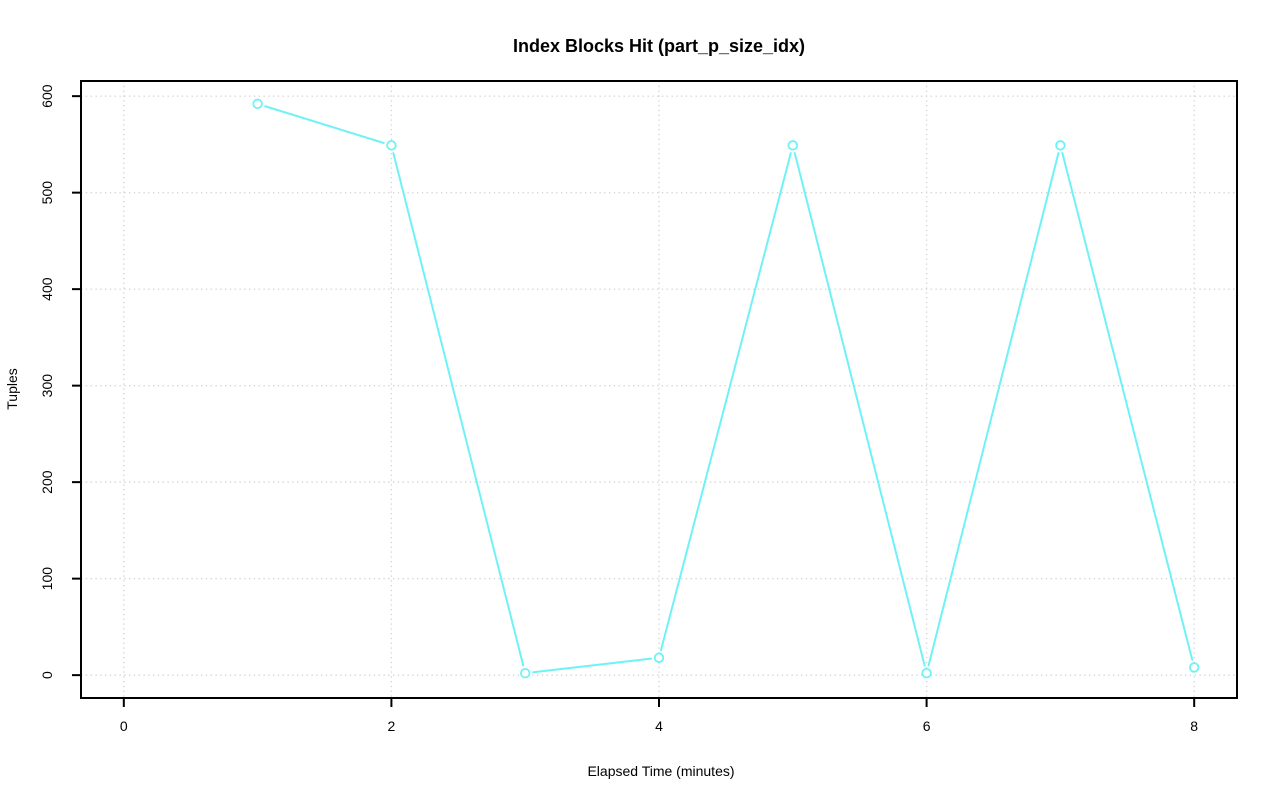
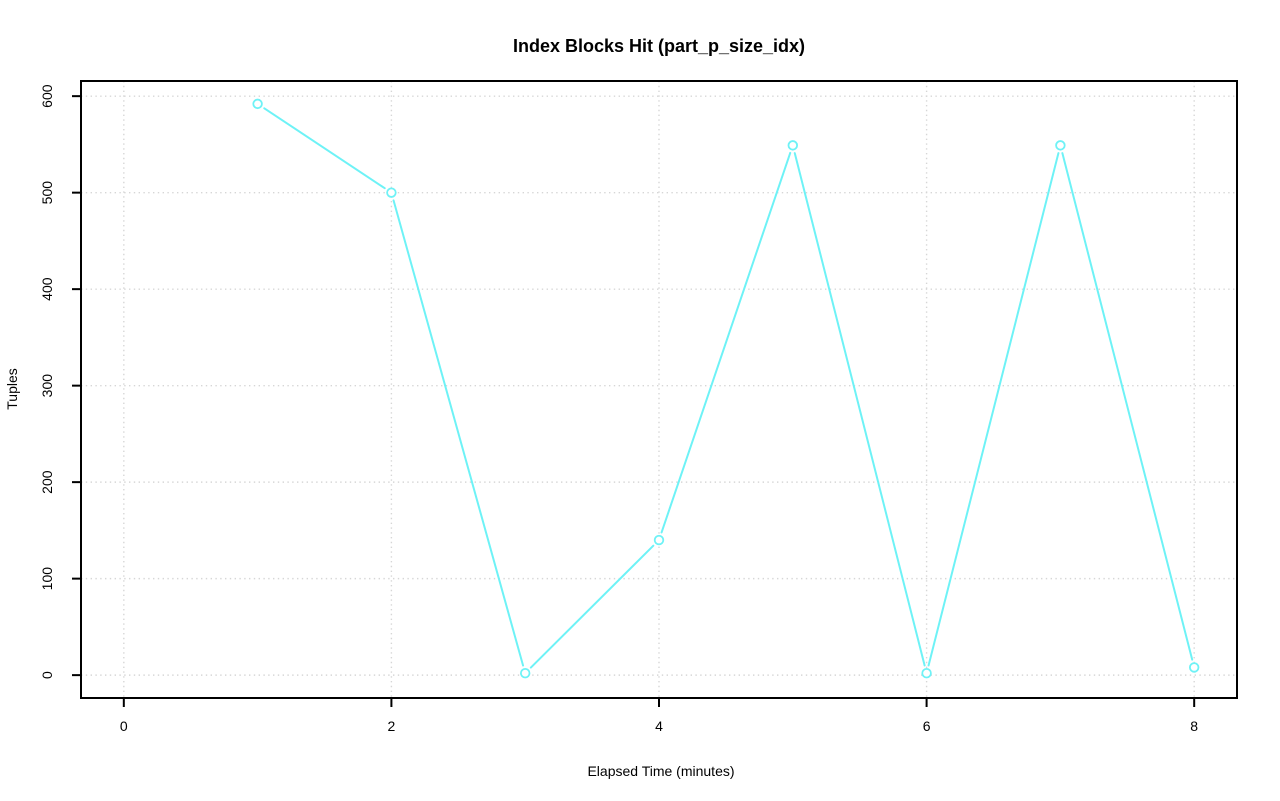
2: 550 -> 500
4: 20 -> 140
